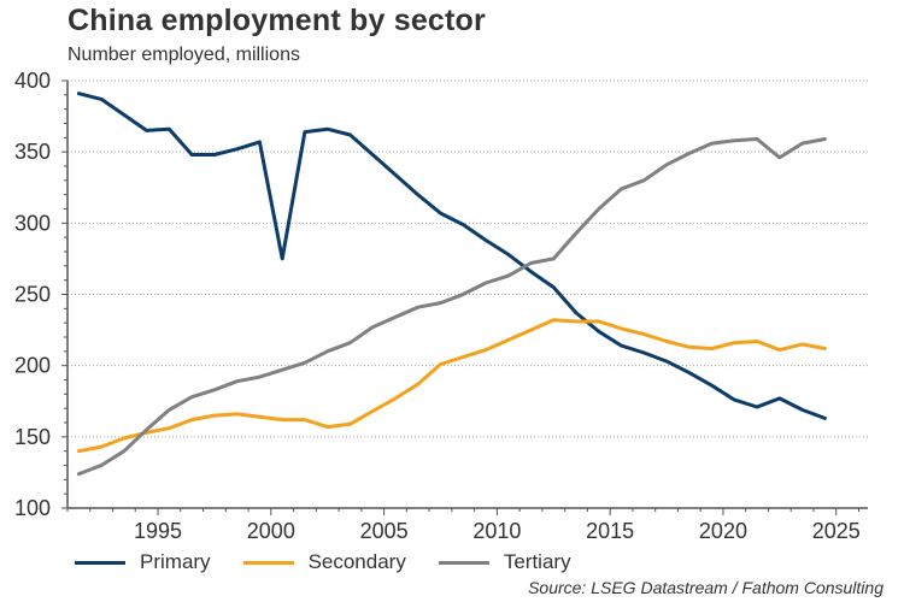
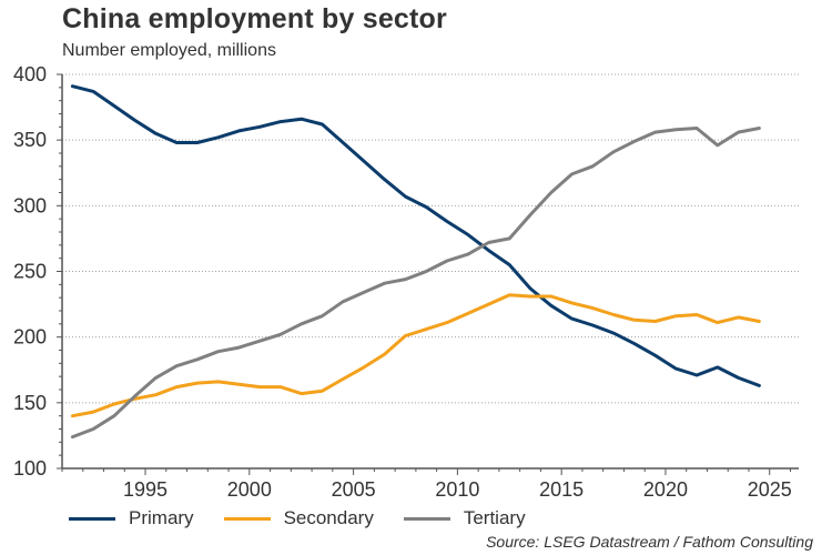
Primary/1995: 366 -> 355
Primary/2000: 275 -> 360
